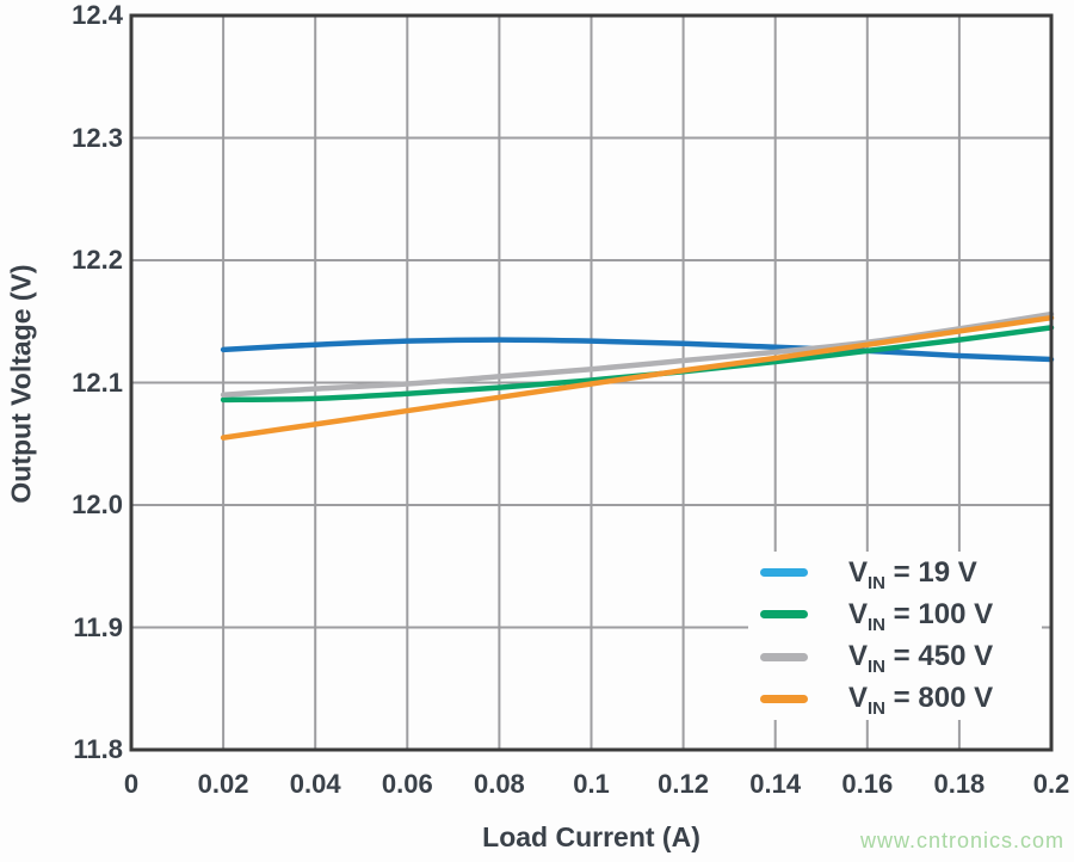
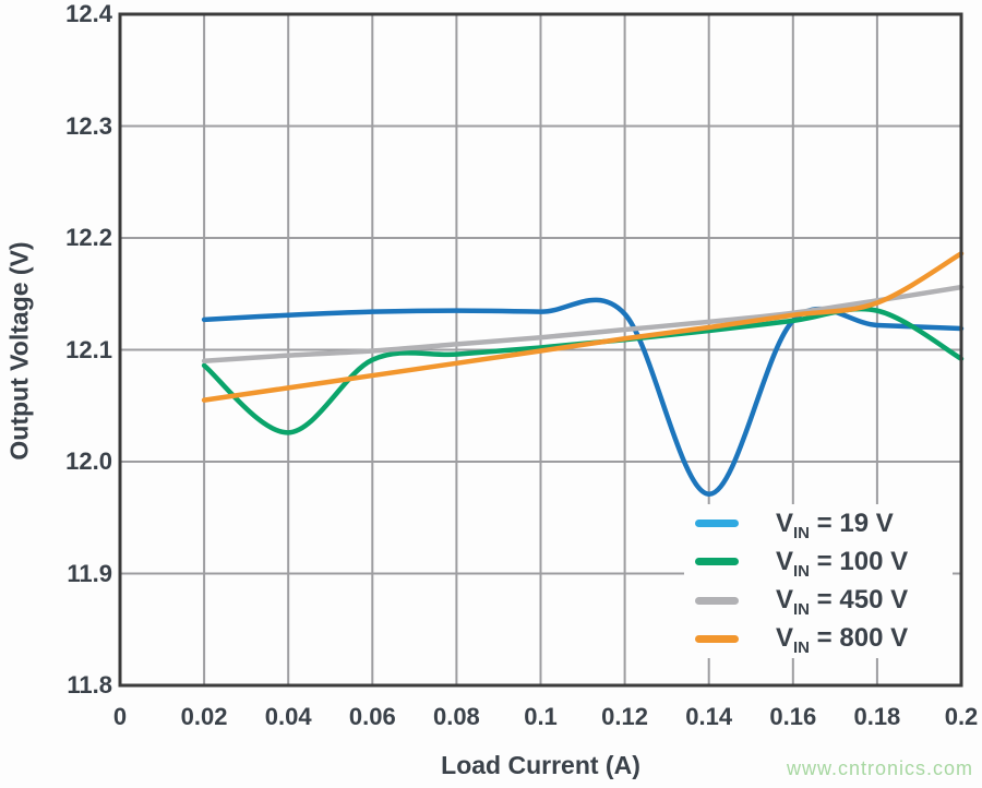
VIN = 100 V/0.04: 12.087 -> 12.026
VIN = 19 V/0.14: 12.129 -> 11.971
VIN = 100 V/0.2: 12.145 -> 12.092
VIN = 800 V/0.2: 12.153 -> 12.186
